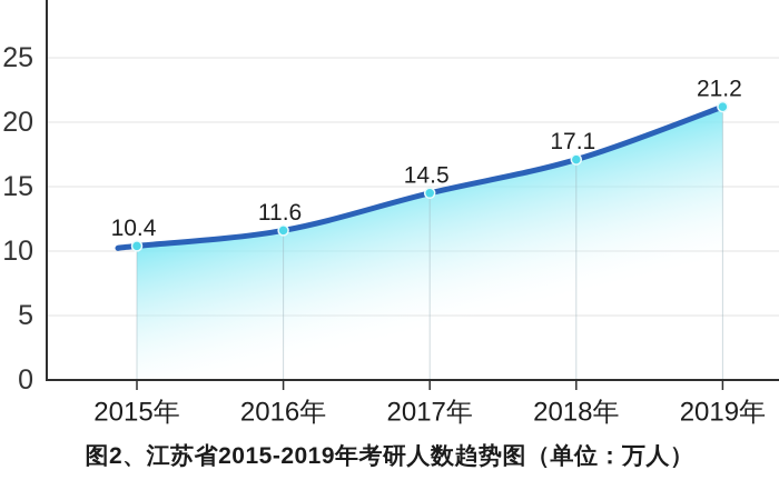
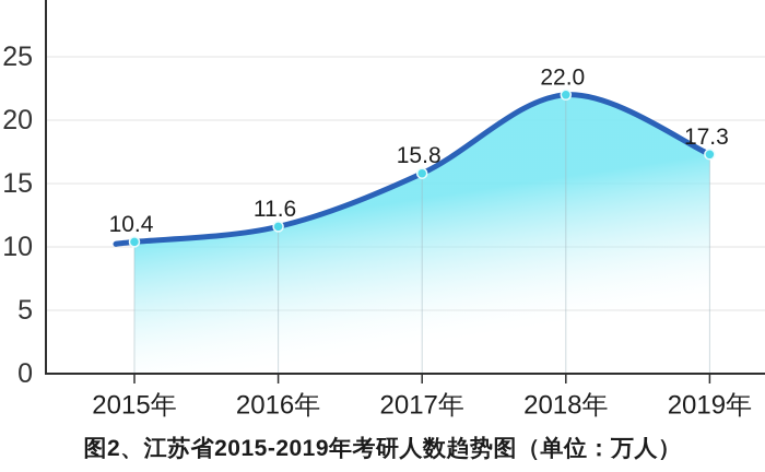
2017年: 14.5 -> 15.8
2018年: 17.1 -> 22.0
2019年: 21.2 -> 17.3
